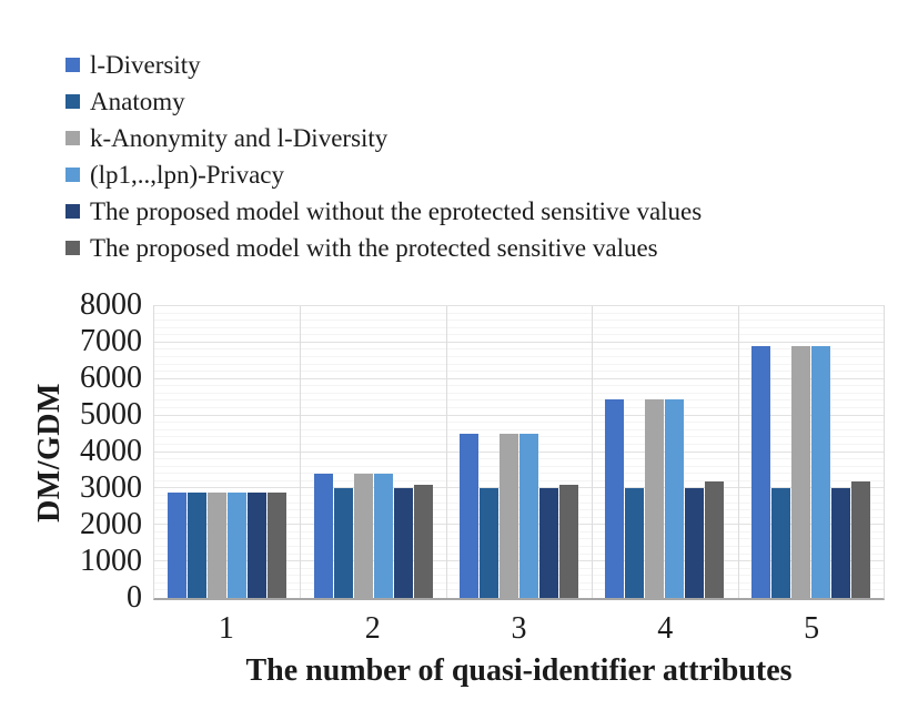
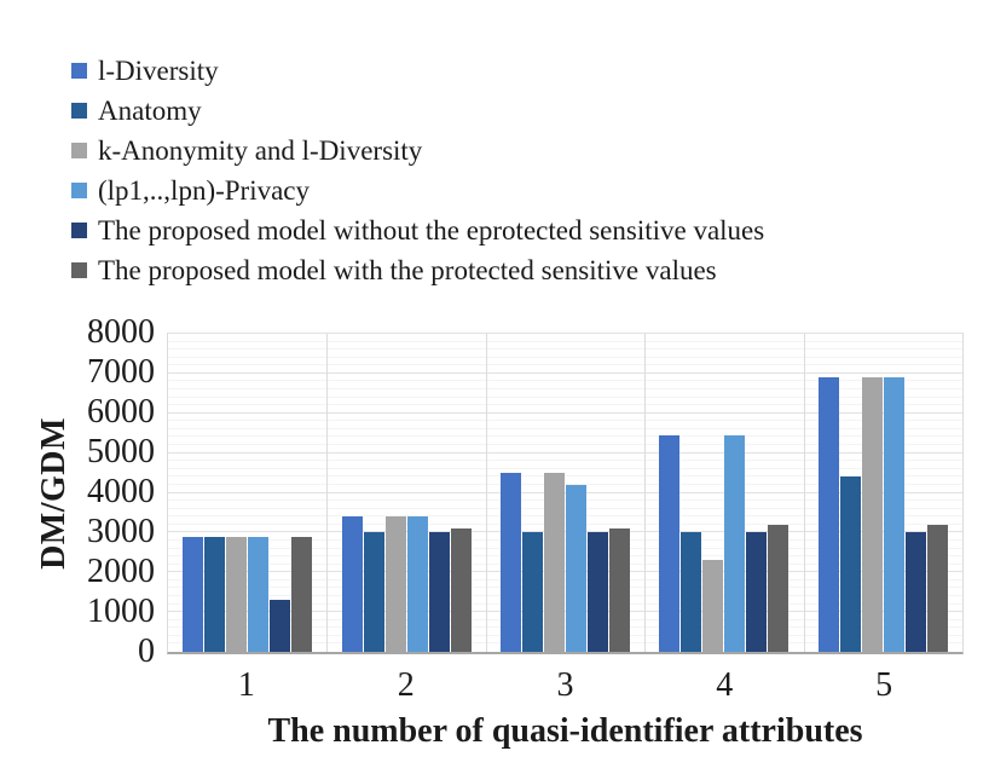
The proposed model without the eprotected sensitive values/1: 2900 -> 1300
(lp1,..,lpn)-Privacy/3: 4500 -> 4200
k-Anonymity and l-Diversity/4: 5400 -> 2300
Anatomy/5: 3000 -> 4400
